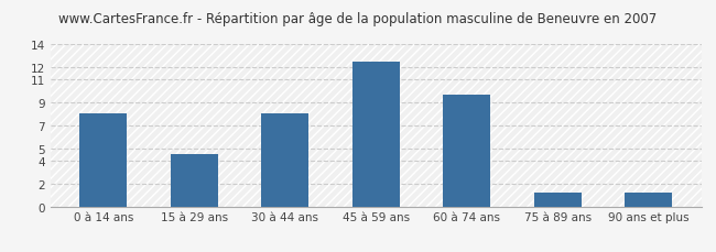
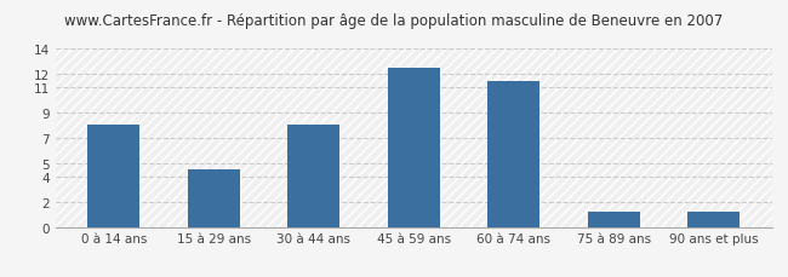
60 à 74 ans: 9.7 -> 11.5
